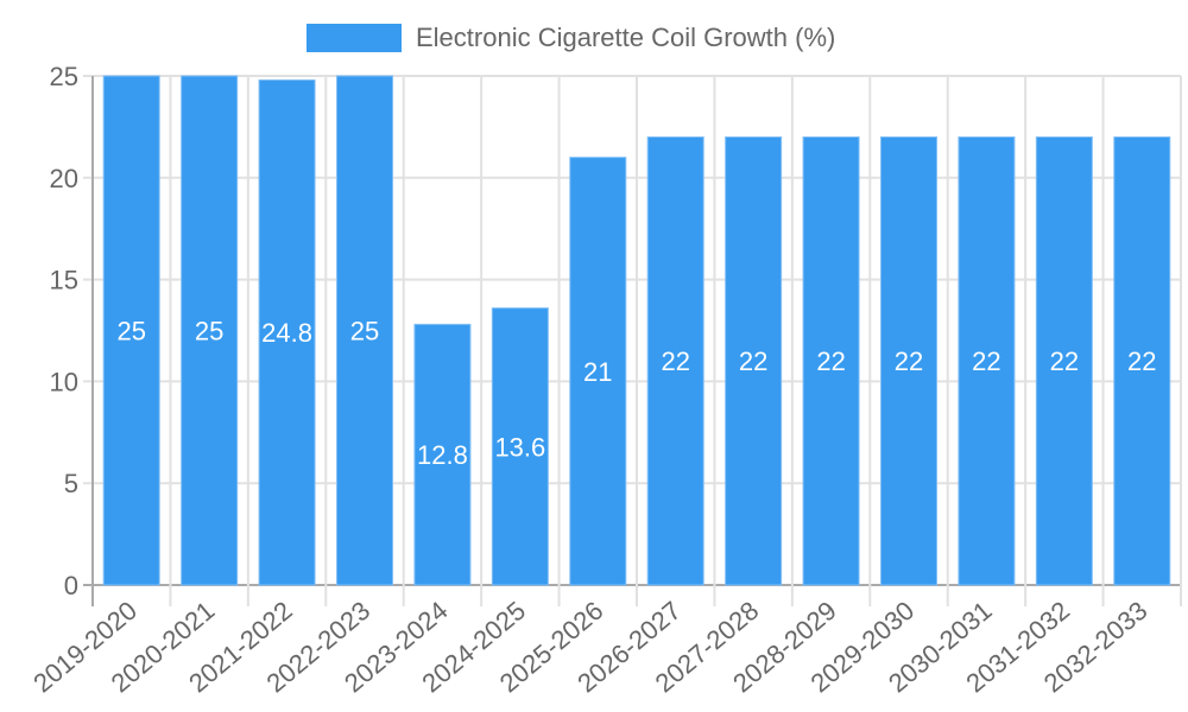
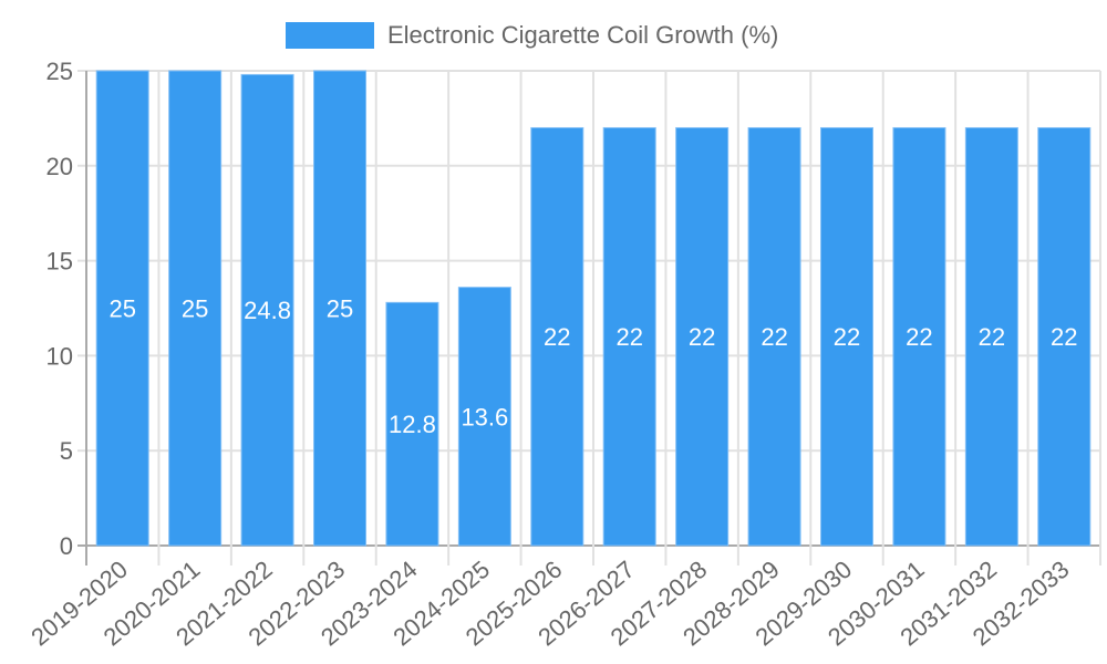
2025-2026: 21 -> 22
